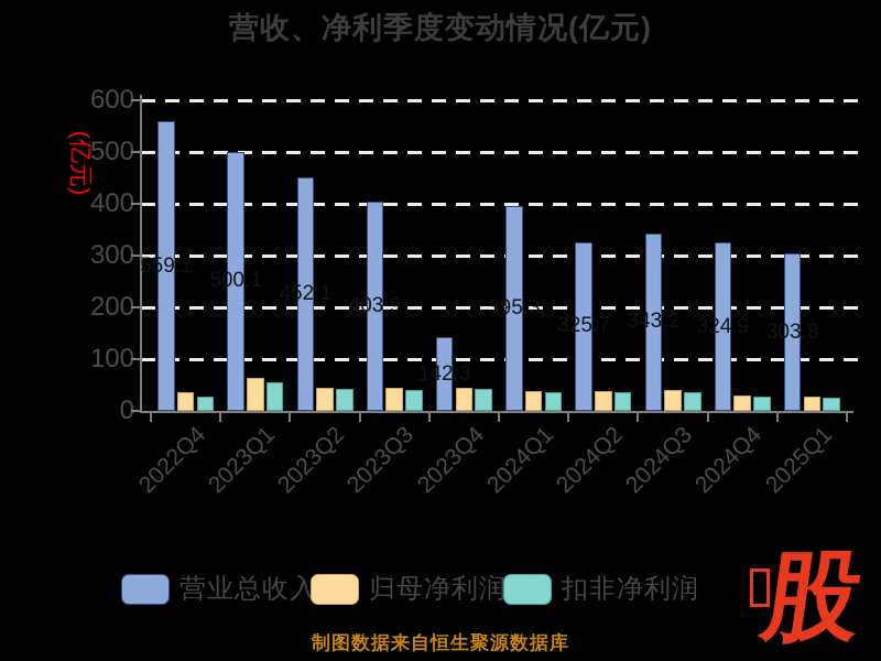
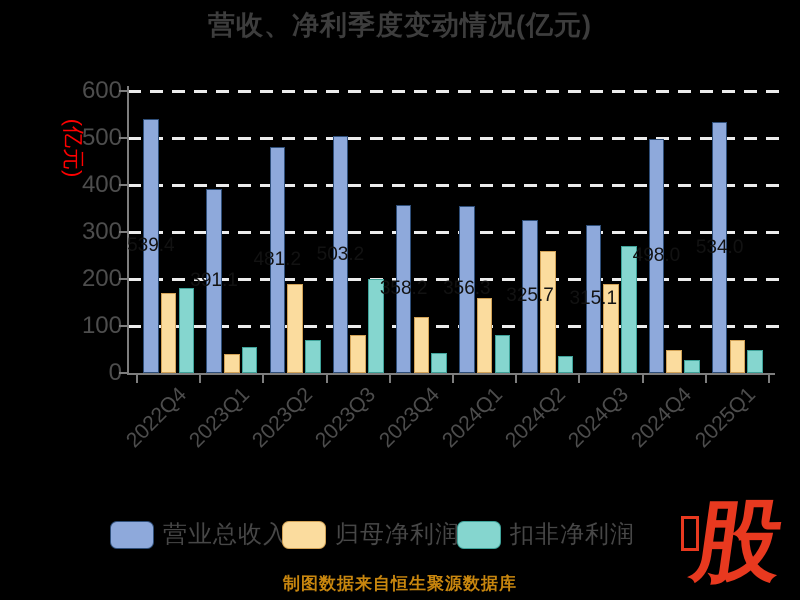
营业总收入/2022Q4: 559.1 -> 539.4
归母净利润/2022Q4: 40 -> 170
扣非净利润/2022Q4: 30 -> 180
营业总收入/2023Q1: 500.1 -> 391.1
归母净利润/2023Q1: 60 -> 40
营业总收入/2023Q2: 452.1 -> 481.2
归母净利润/2023Q2: 40 -> 190
扣非净利润/2023Q2: 40 -> 70
营业总收入/2023Q3: 403.9 -> 503.2
归母净利润/2023Q3: 40 -> 80
扣非净利润/2023Q3: 40 -> 200
营业总收入/2023Q4: 142.3 -> 358.2
归母净利润/2023Q4: 40 -> 120
营业总收入/2024Q1: 395.3 -> 356.3
归母净利润/2024Q1: 40 -> 160
扣非净利润/2024Q1: 40 -> 80
归母净利润/2024Q2: 40 -> 260
营业总收入/2024Q3: 343.2 -> 315.1
归母净利润/2024Q3: 40 -> 190
扣非净利润/2024Q3: 40 -> 270
营业总收入/2024Q4: 324.9 -> 498.0
归母净利润/2024Q4: 30 -> 50
营业总收入/2025Q1: 303.8 -> 534.0
归母净利润/2025Q1: 30 -> 70
扣非净利润/2025Q1: 30 -> 50
